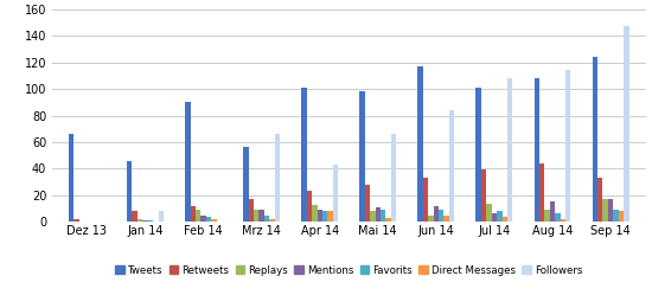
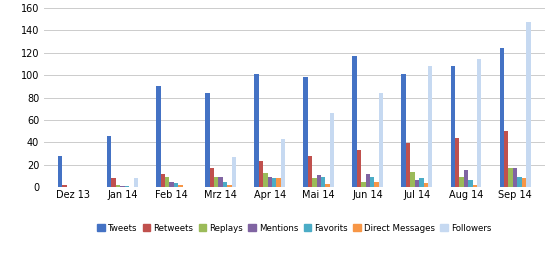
Tweets/Dez 13: 66 -> 28
Tweets/Mrz 14: 56 -> 84
Followers/Mrz 14: 66 -> 27
Retweets/Sep 14: 33 -> 50
